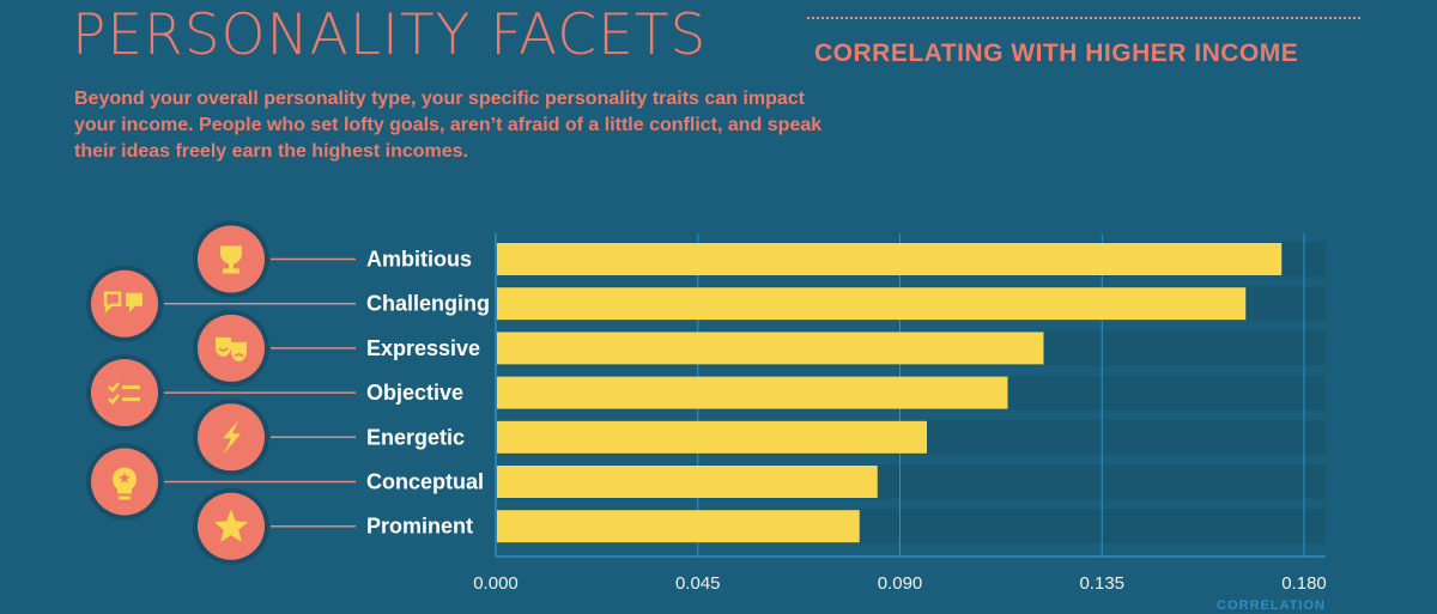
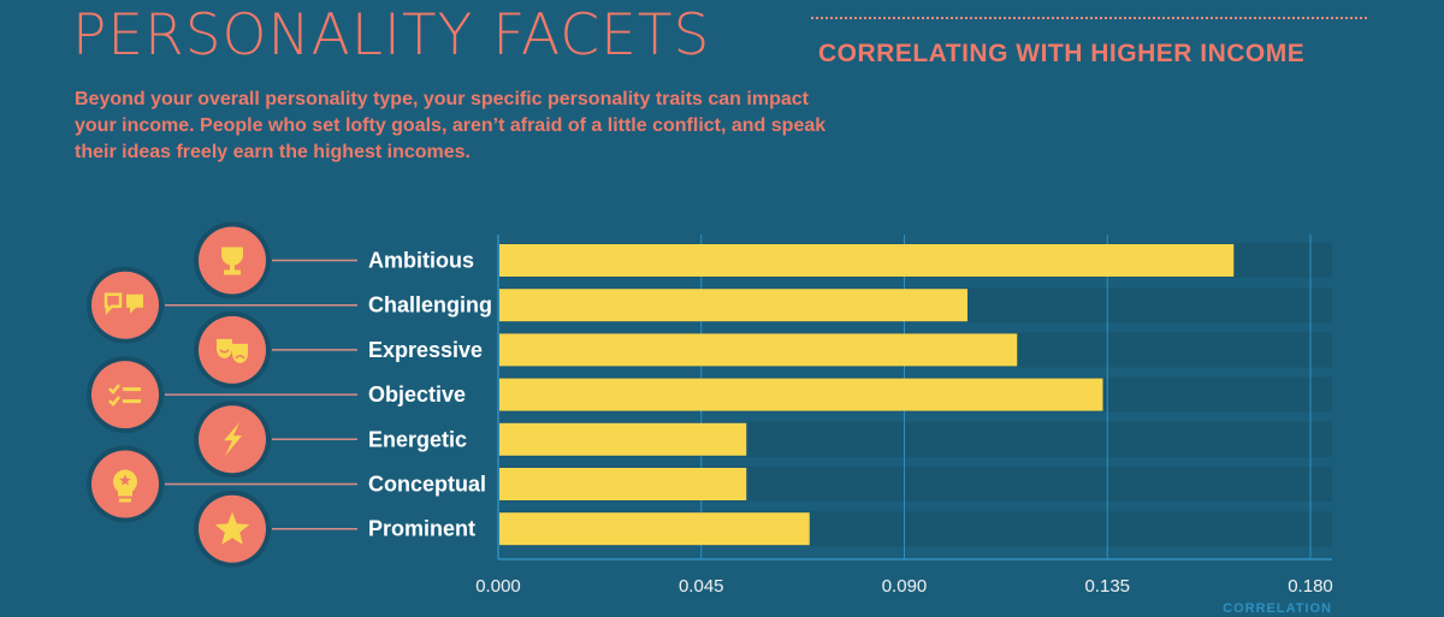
Ambitious: 0.175 -> 0.163
Challenging: 0.167 -> 0.104
Expressive: 0.122 -> 0.115
Objective: 0.114 -> 0.134
Energetic: 0.096 -> 0.055
Conceptual: 0.085 -> 0.055
Prominent: 0.081 -> 0.069
